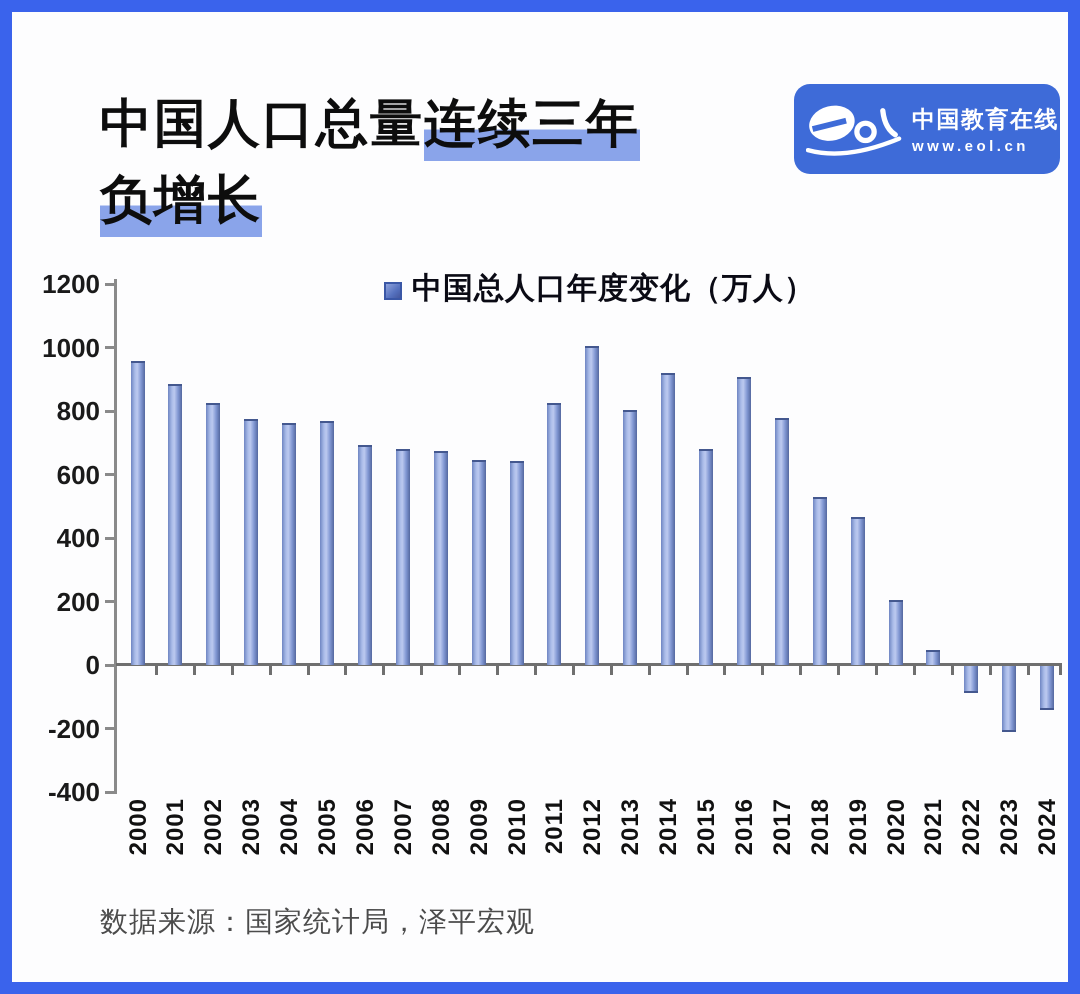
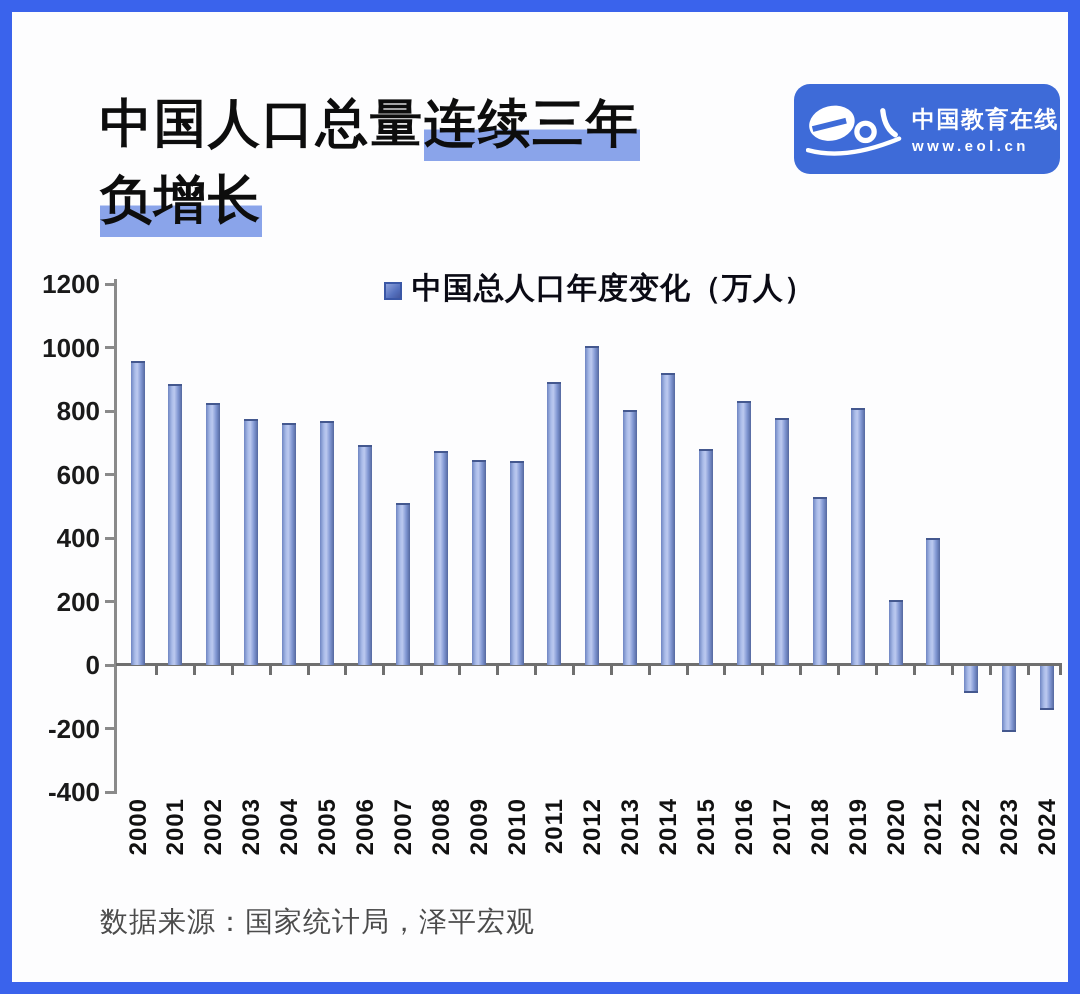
2007: 680 -> 510
2011: 820 -> 890
2016: 910 -> 830
2019: 470 -> 810
2021: 50 -> 400
